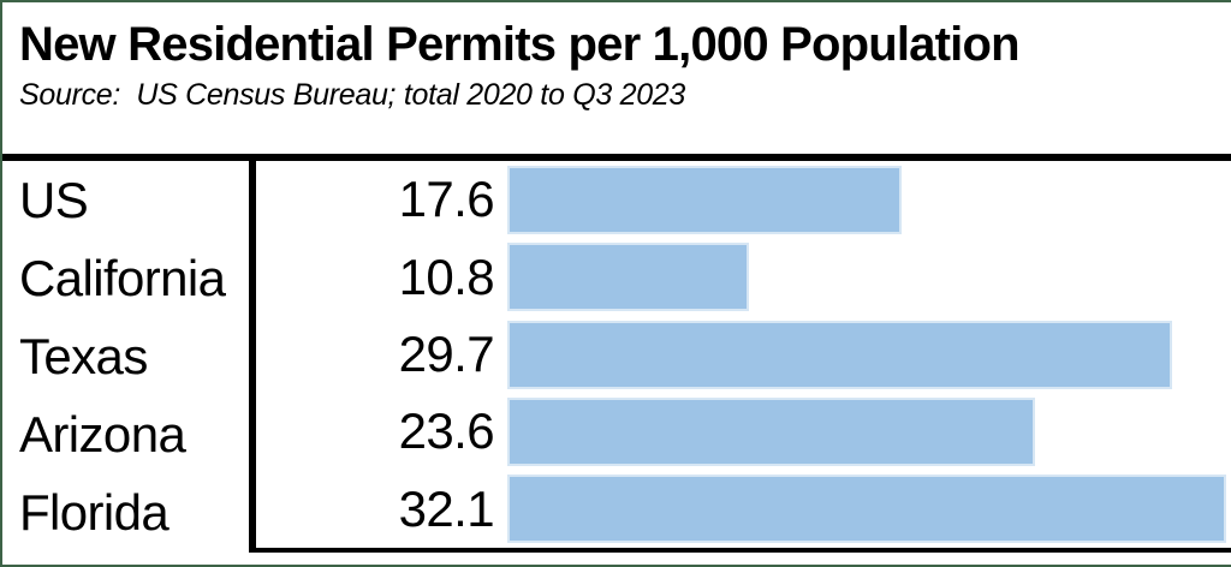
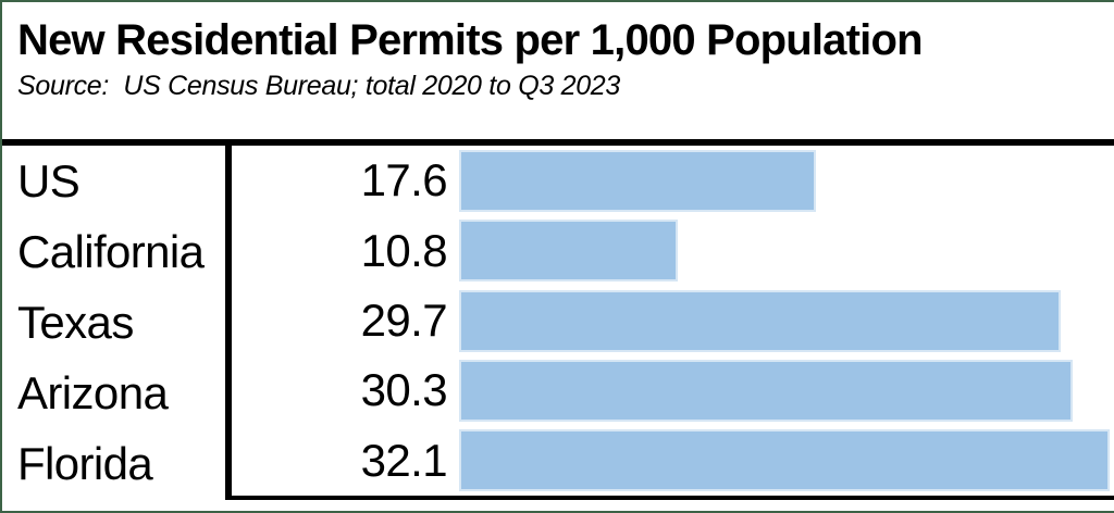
Arizona: 23.6 -> 30.3
